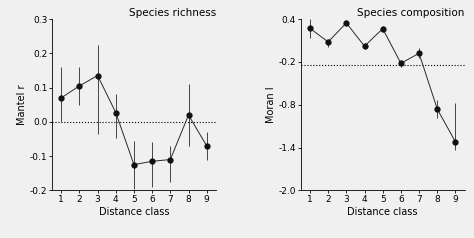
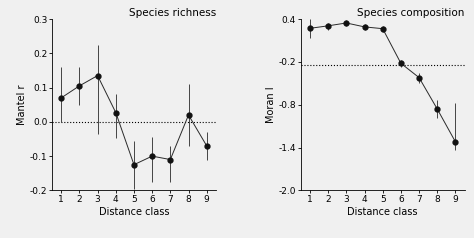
Species richness/6: -0.115 -> -0.100
Species composition/2: 0.08 -> 0.30
Species composition/4: 0.02 -> 0.29
Species composition/7: -0.08 -> -0.42
